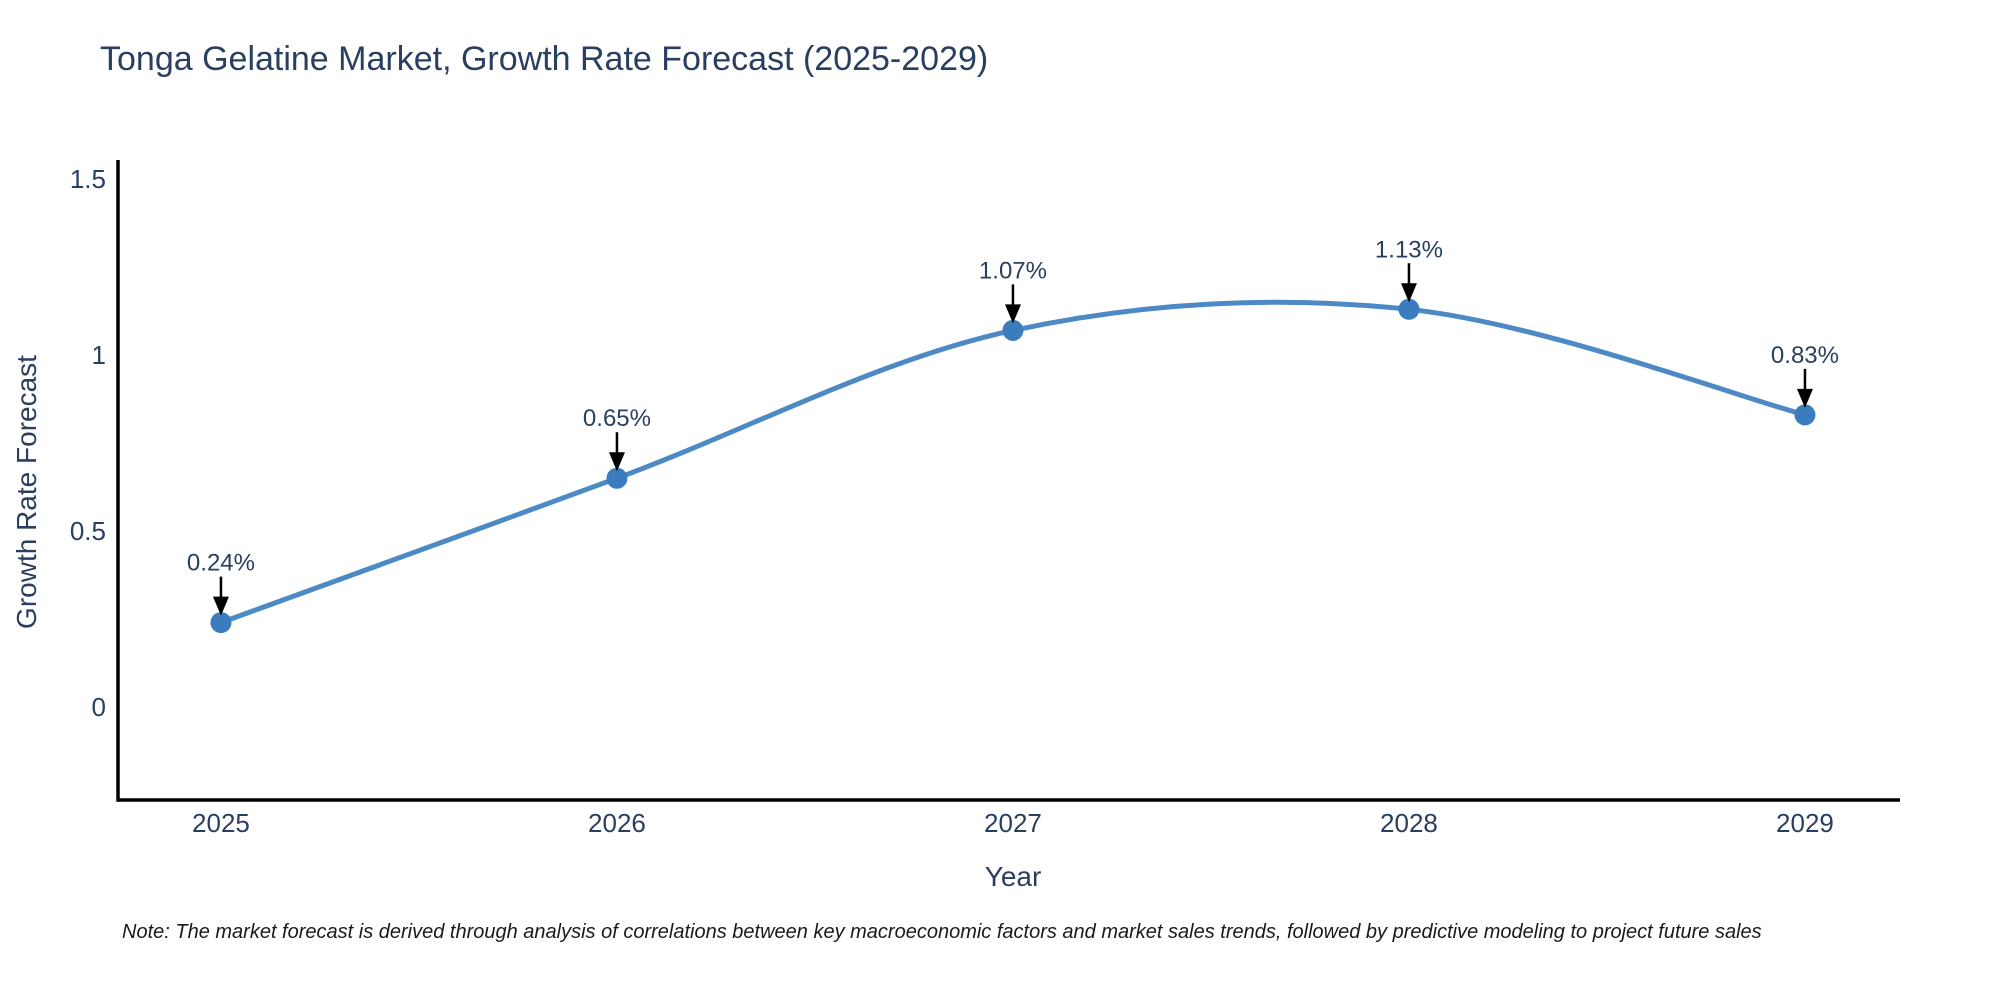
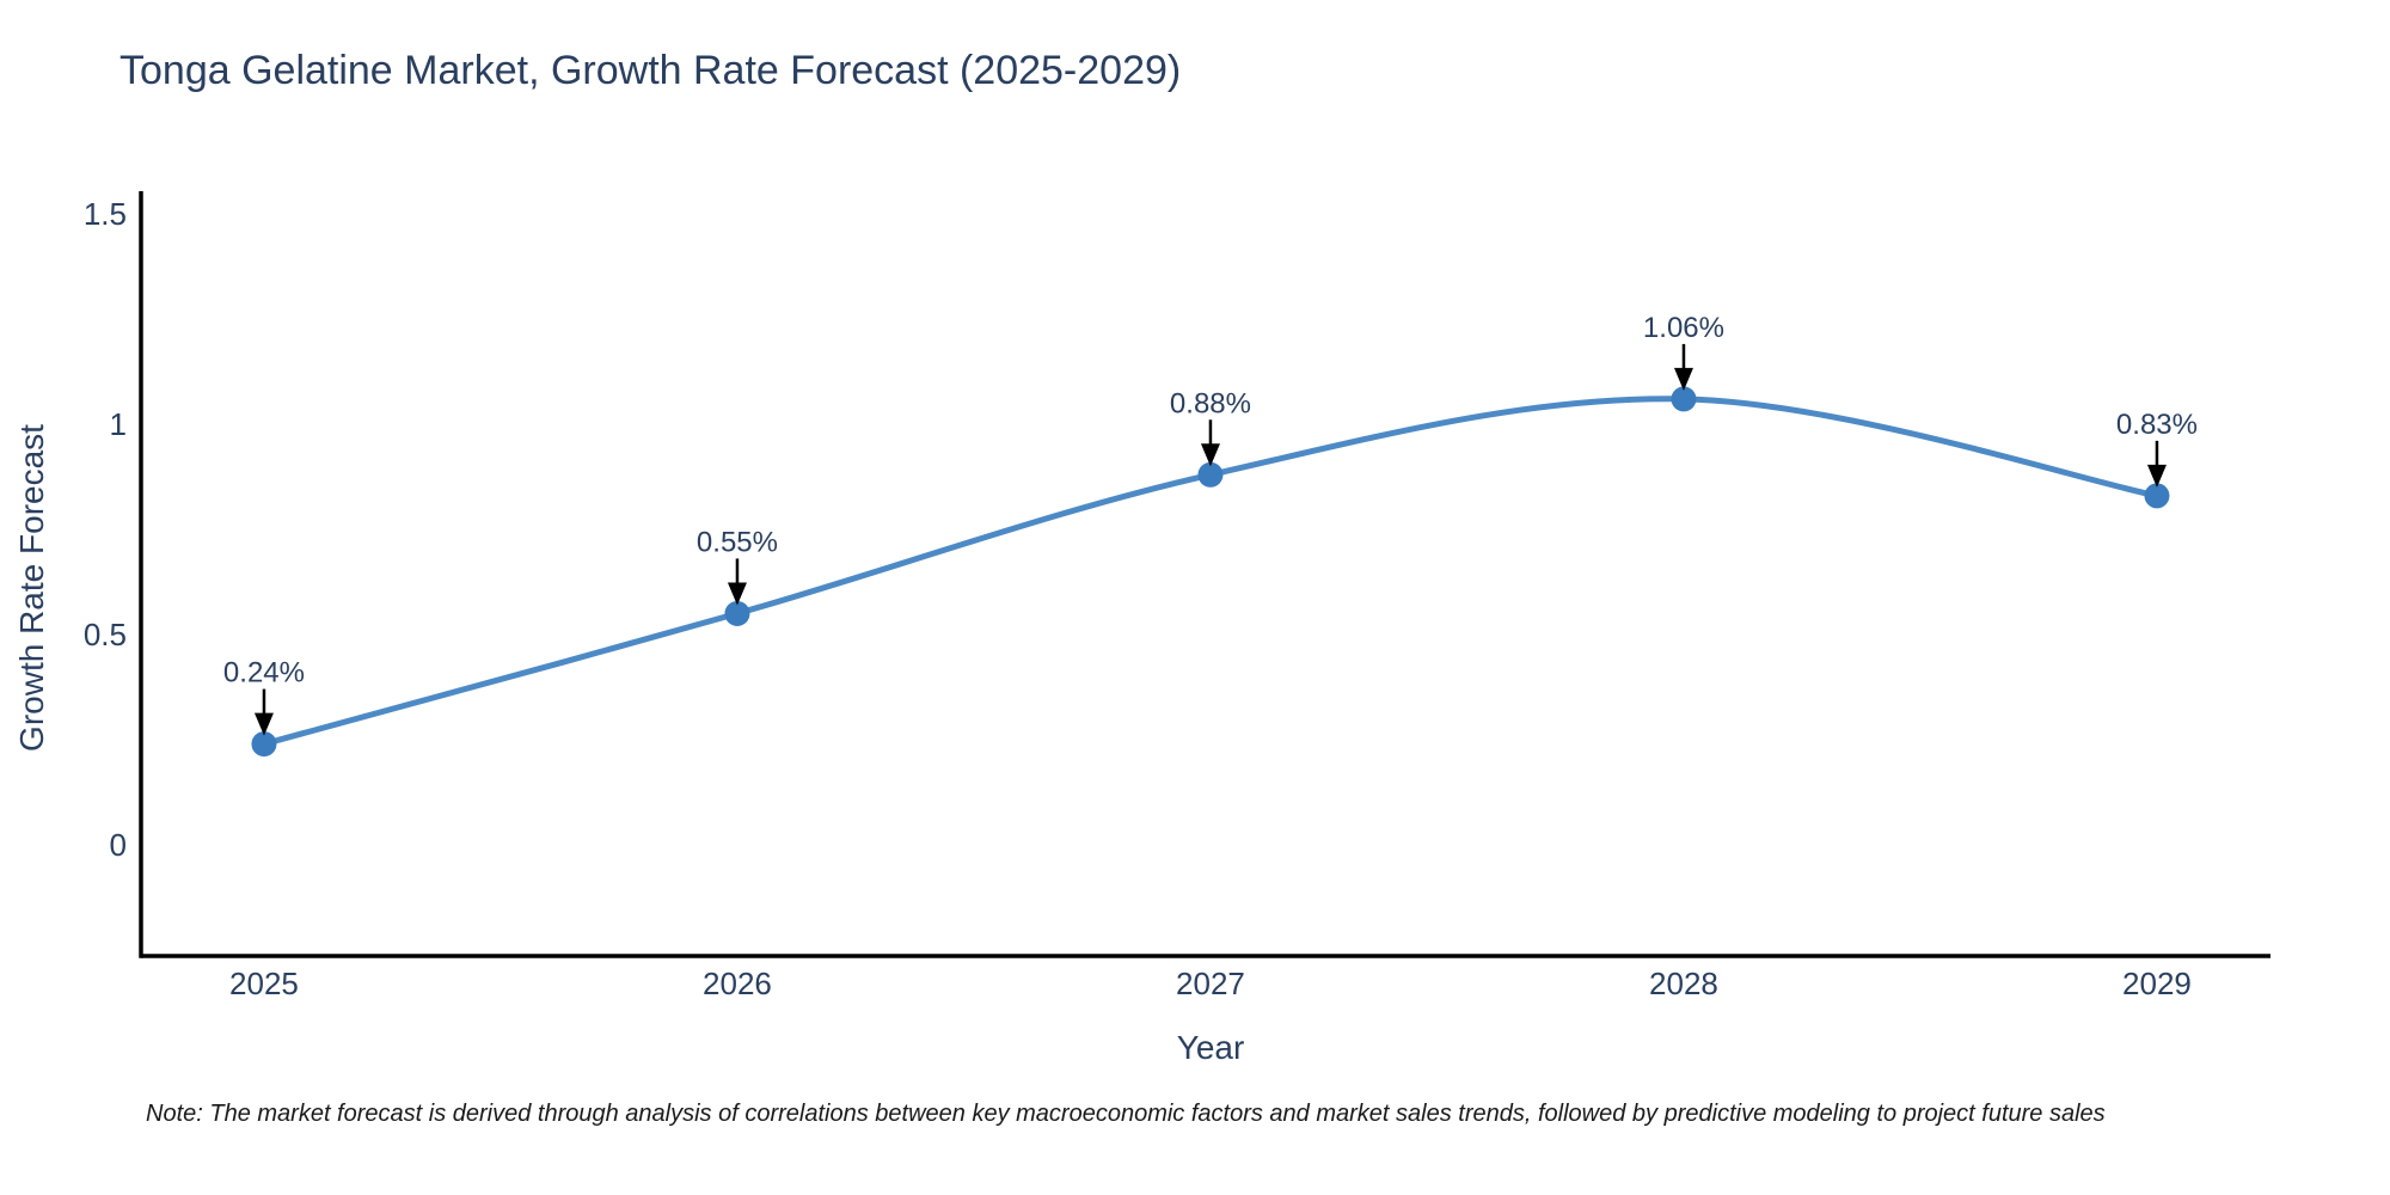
2026: 0.65% -> 0.55%
2027: 1.07% -> 0.88%
2028: 1.13% -> 1.06%
